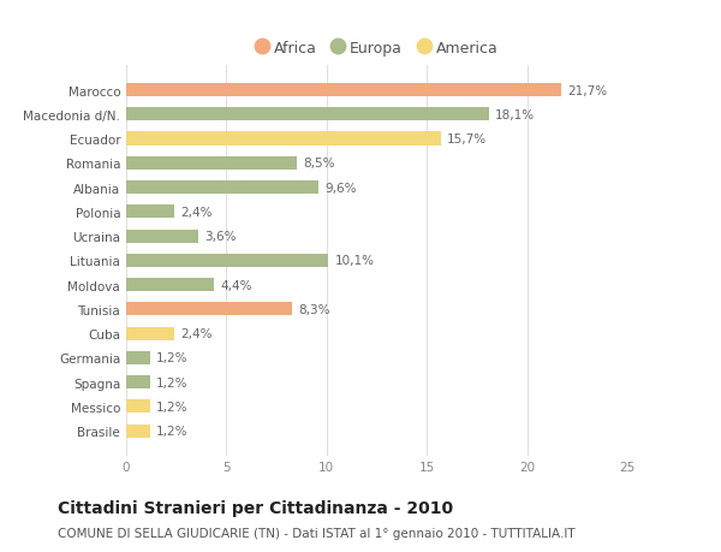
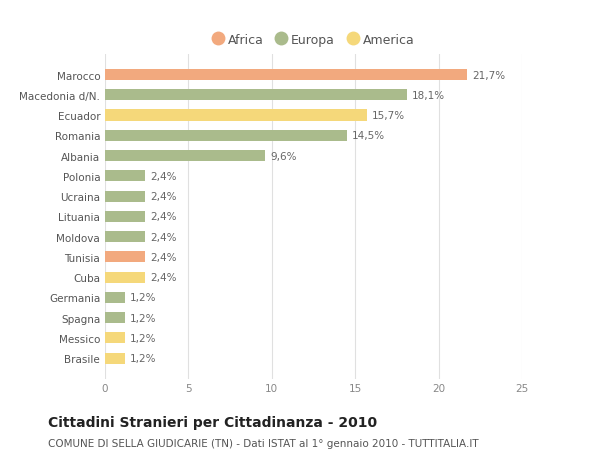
Romania: 8,5% -> 14,5%
Ucraina: 3,6% -> 2,4%
Lituania: 10,1% -> 2,4%
Moldova: 4,4% -> 2,4%
Tunisia: 8,3% -> 2,4%
